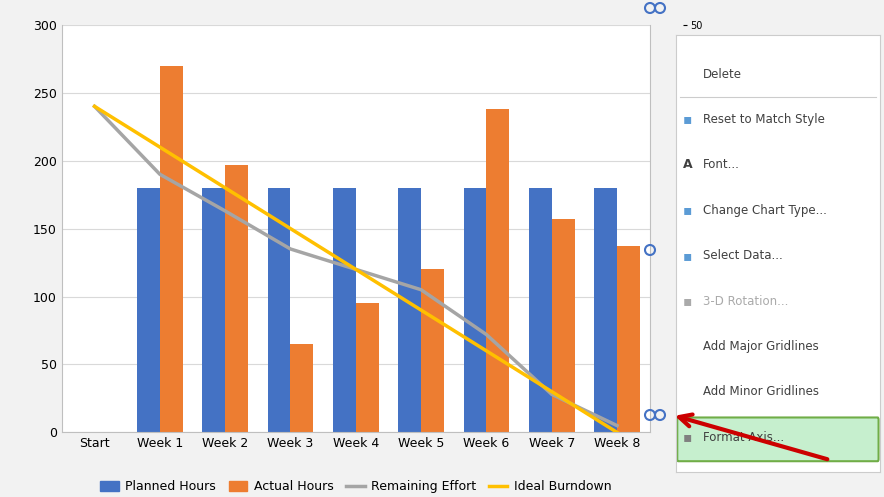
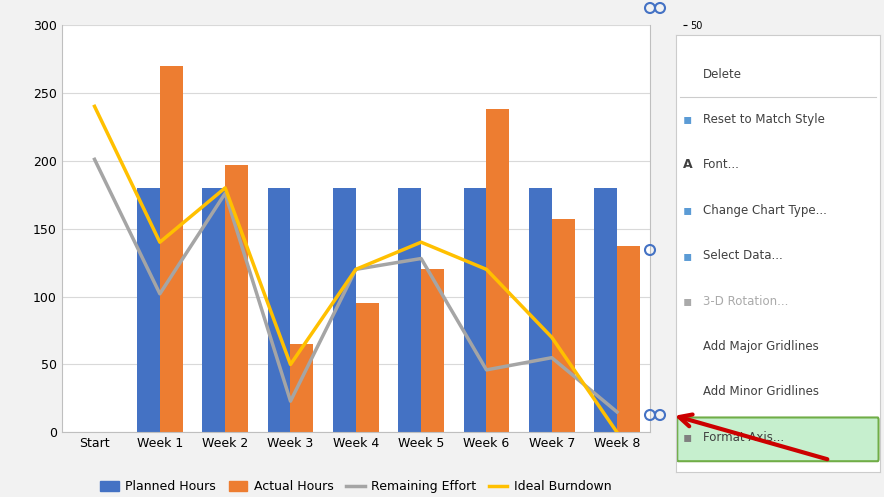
Remaining Effort/Start: 240 -> 201
Remaining Effort/Week 1: 190 -> 102
Ideal Burndown/Week 1: 210 -> 140
Remaining Effort/Week 2: 163 -> 176
Remaining Effort/Week 3: 135 -> 23
Ideal Burndown/Week 3: 150 -> 50
Remaining Effort/Week 5: 105 -> 128
Ideal Burndown/Week 5: 90 -> 140
Remaining Effort/Week 6: 72 -> 46
Ideal Burndown/Week 6: 60 -> 120
Remaining Effort/Week 7: 28 -> 55
Ideal Burndown/Week 7: 30 -> 70
Remaining Effort/Week 8: 5 -> 15
